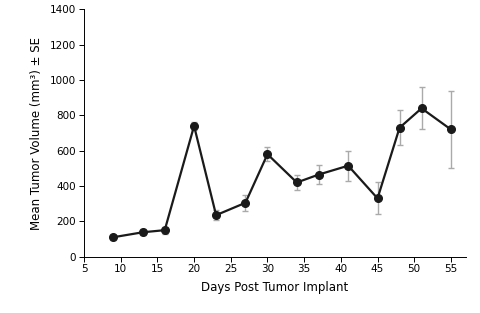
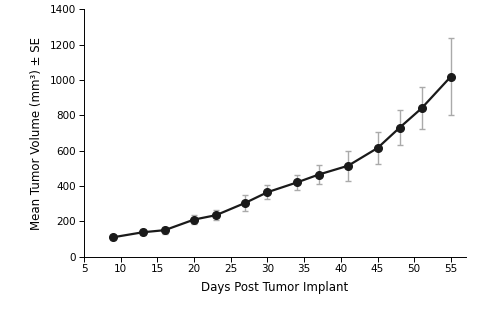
20: 740 -> 210
30: 580 -> 360
45: 330 -> 620
55: 720 -> 1020
